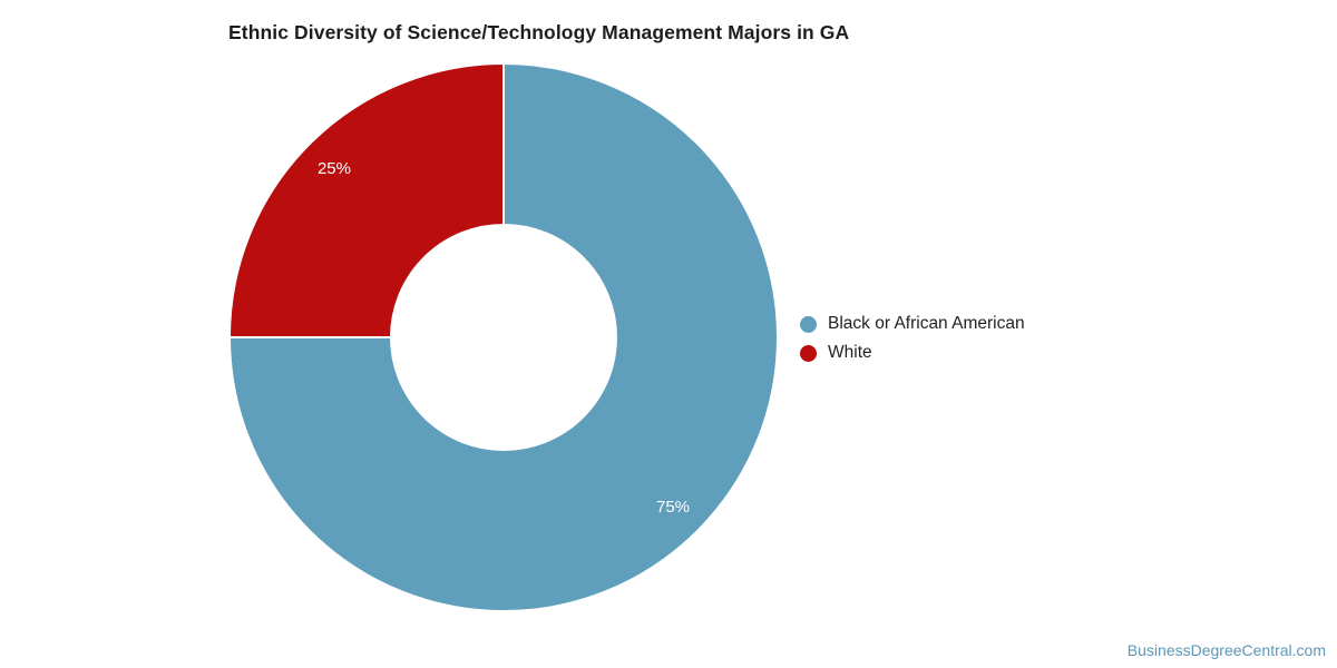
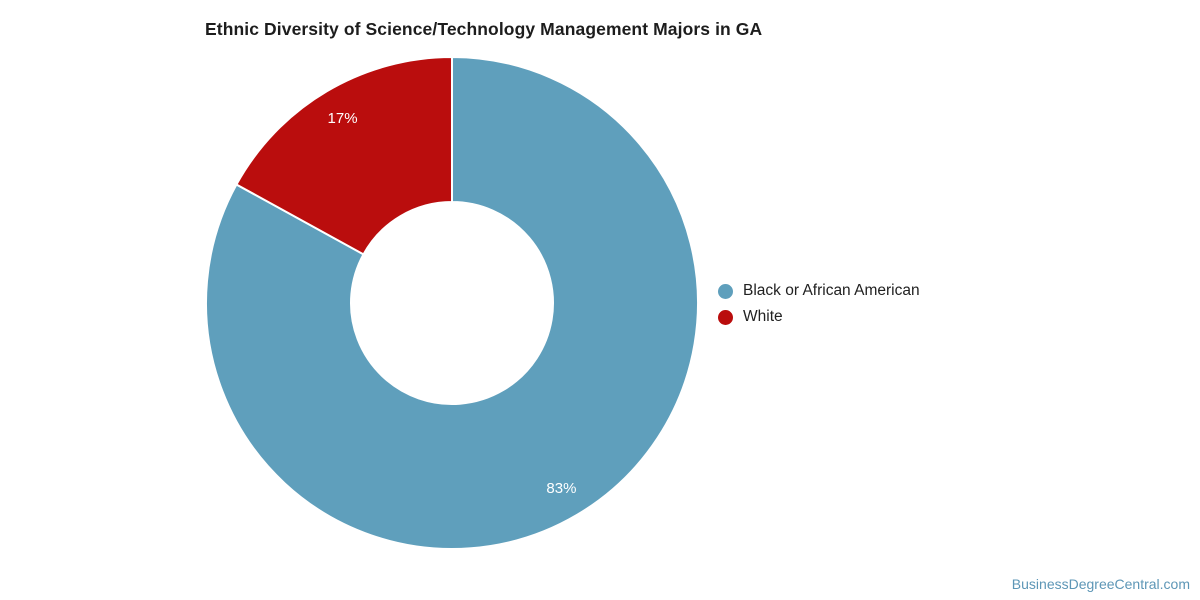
Black or African American: 75% -> 83%
White: 25% -> 17%
